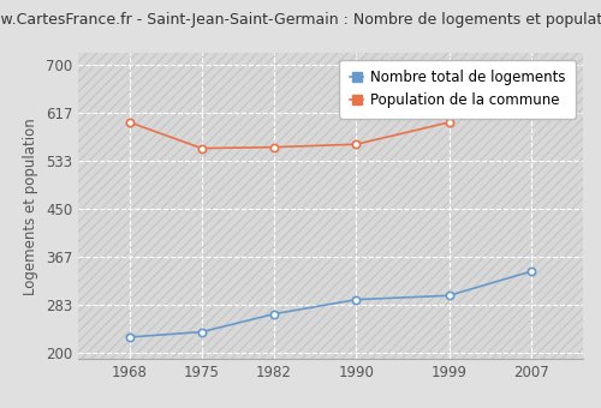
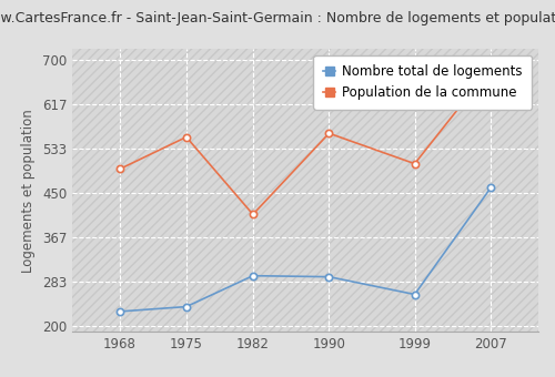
Population de la commune/1968: 600 -> 495
Nombre total de logements/1982: 268 -> 295
Population de la commune/1982: 557 -> 410
Nombre total de logements/1999: 300 -> 260
Population de la commune/1999: 600 -> 505
Nombre total de logements/2007: 342 -> 460
